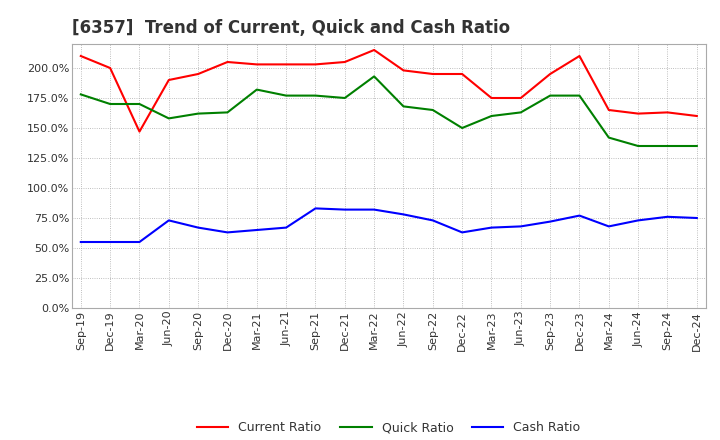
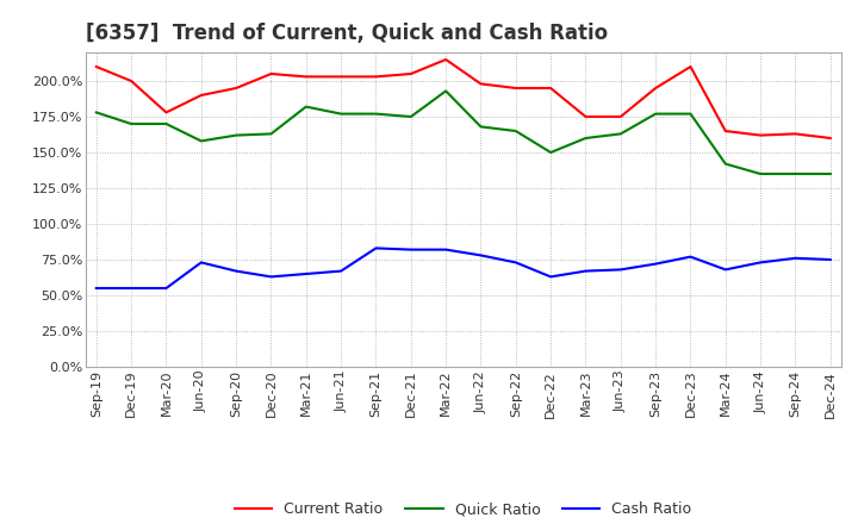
Current Ratio/Mar-20: 147% -> 178%
